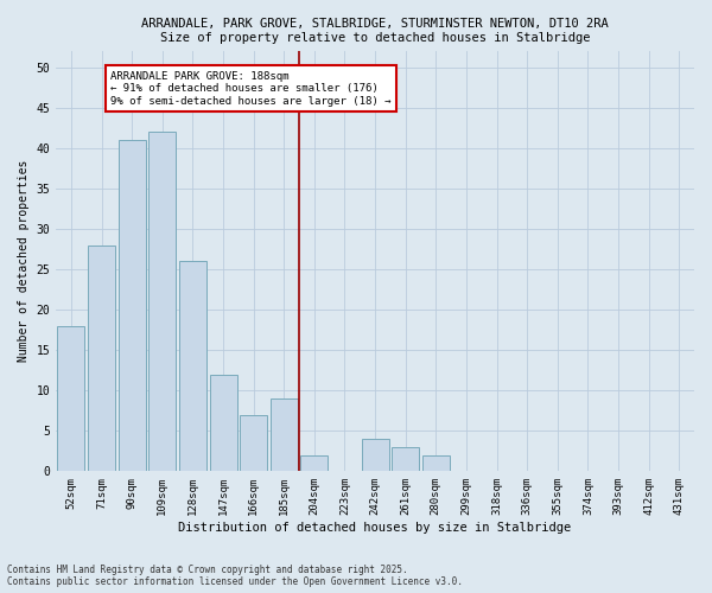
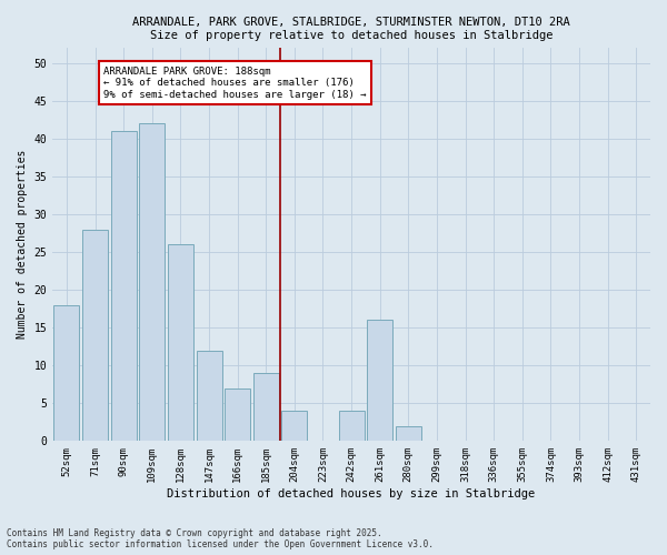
204sqm: 2 -> 4
261sqm: 3 -> 16
